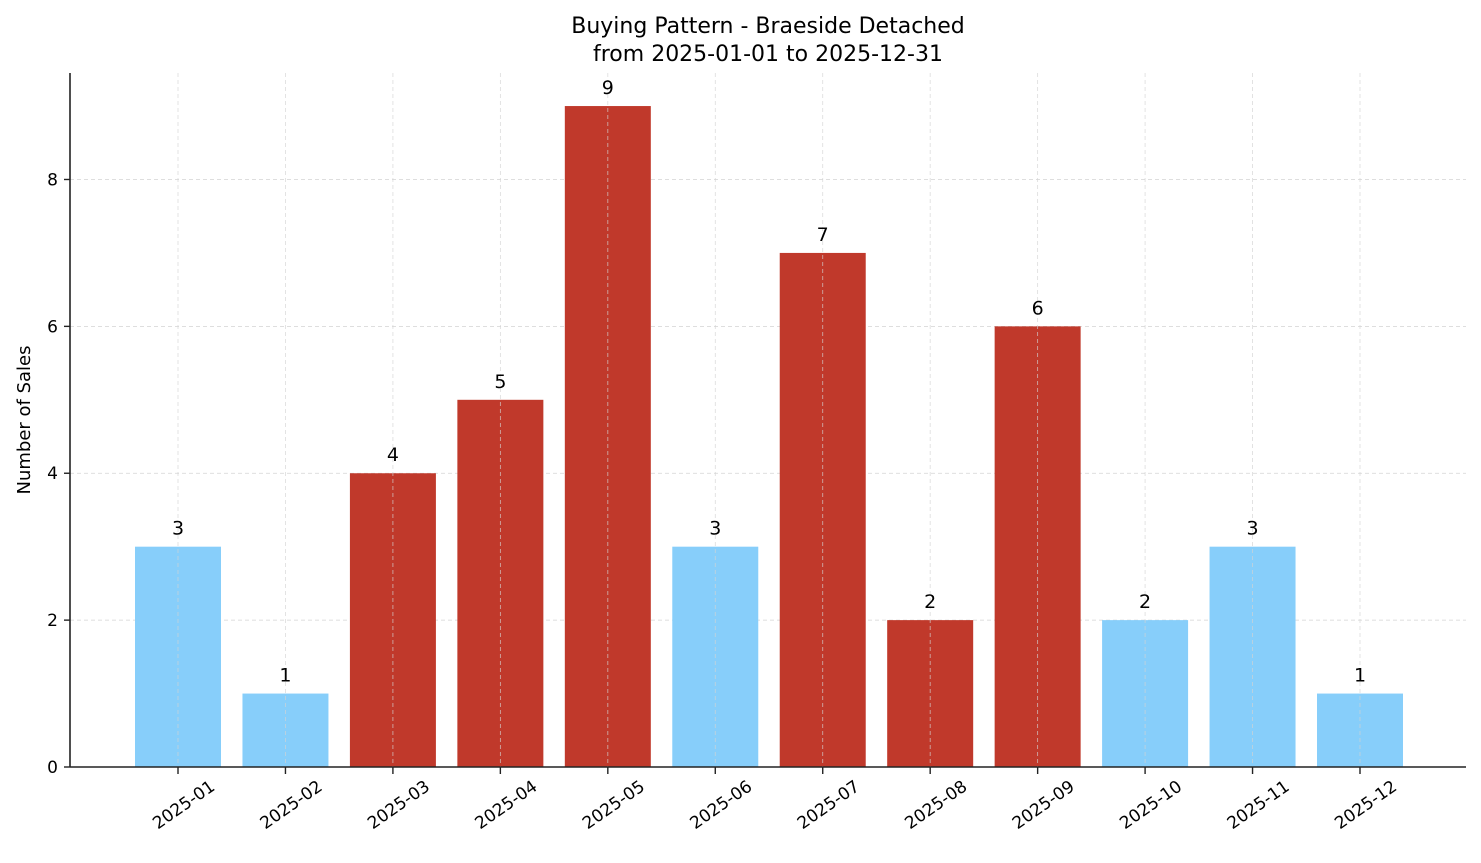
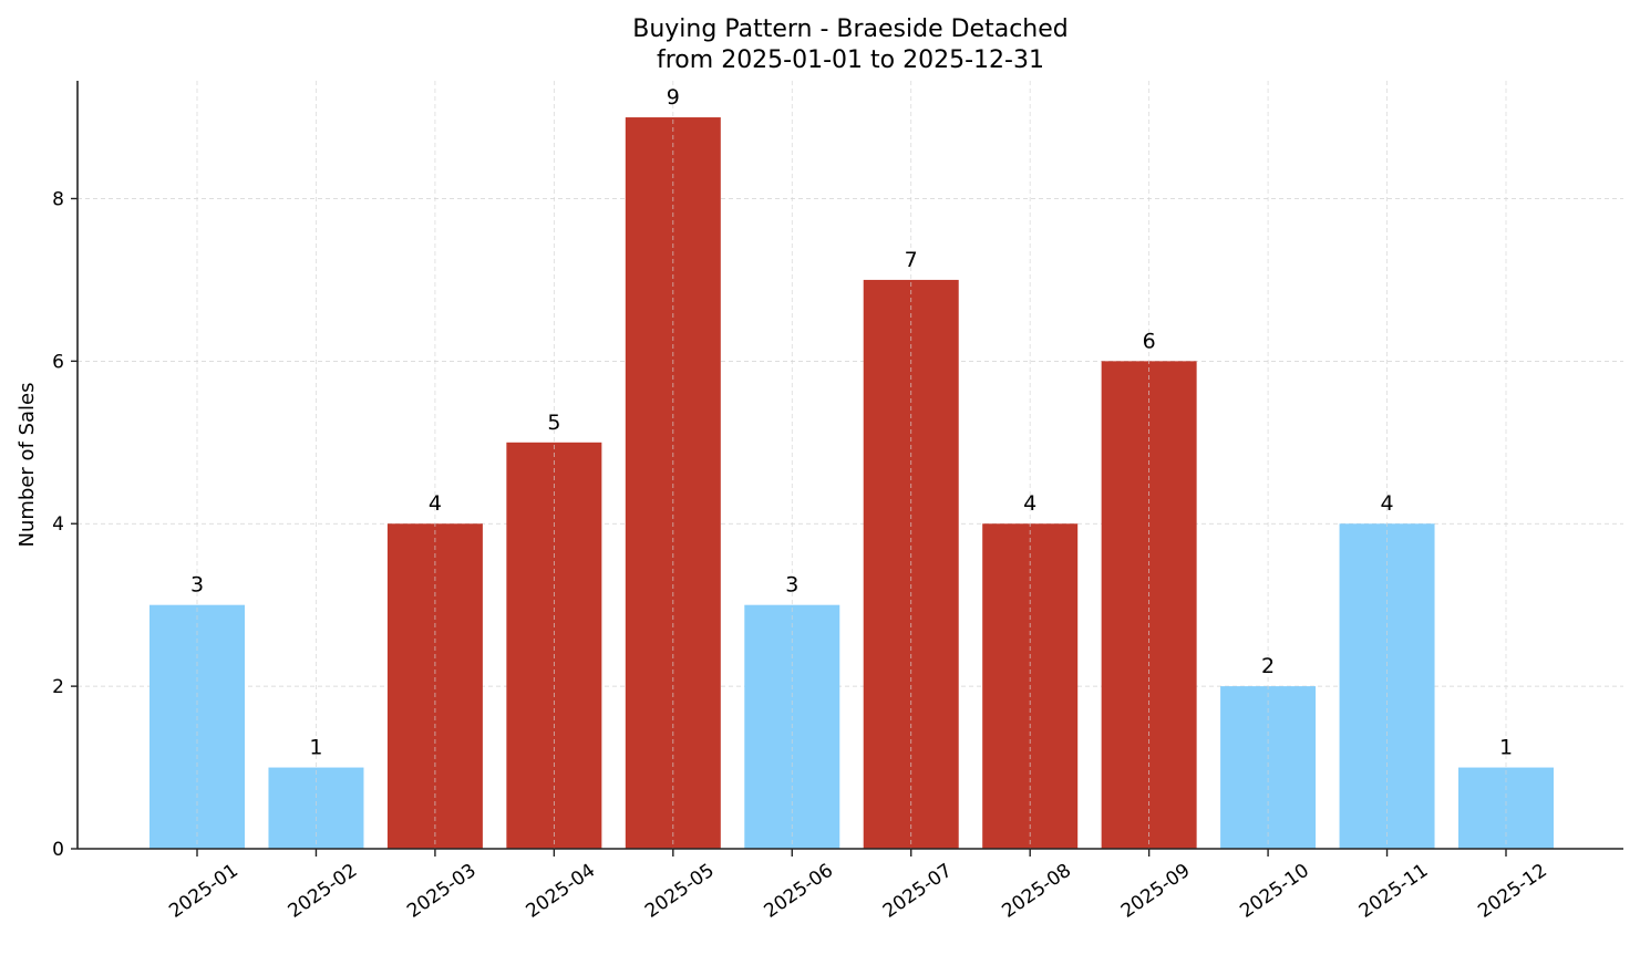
2025-08: 2 -> 4
2025-11: 3 -> 4
